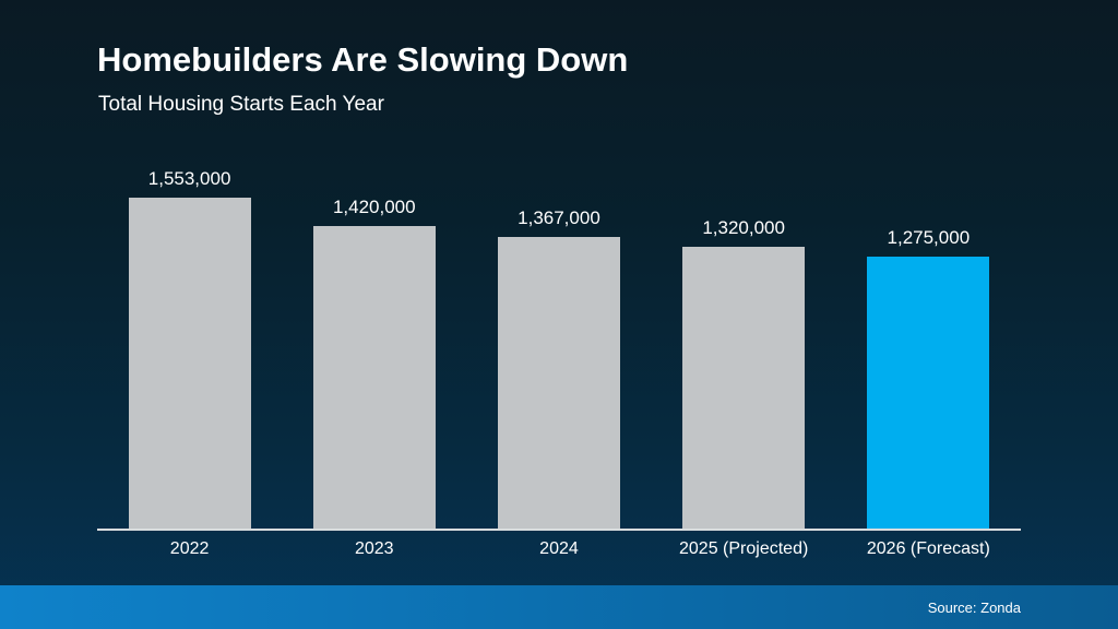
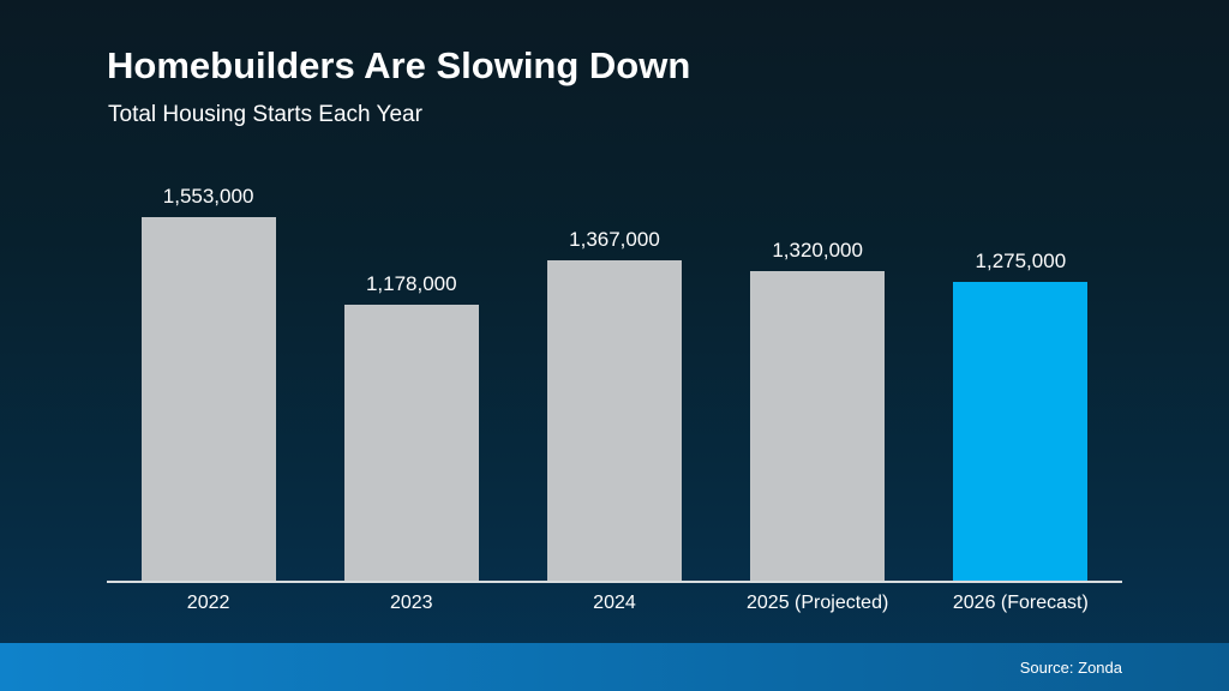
2023: 1,420,000 -> 1,178,000
